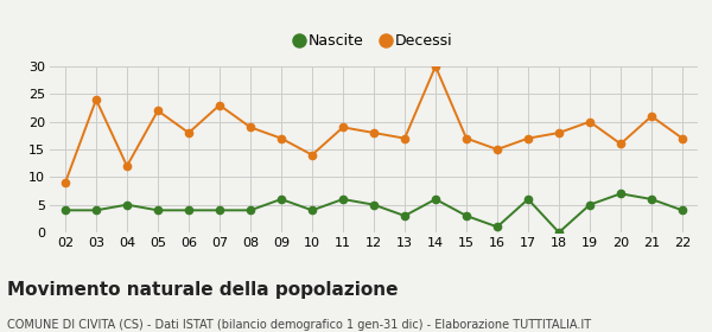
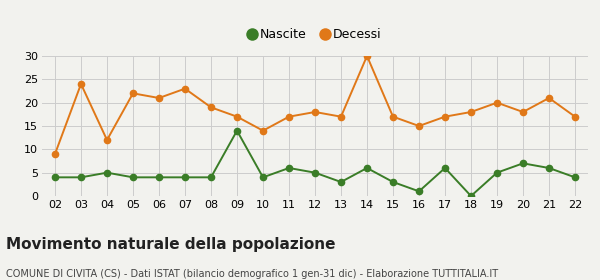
Decessi/06: 18 -> 21
Nascite/09: 6 -> 14
Decessi/11: 19 -> 17
Decessi/20: 16 -> 18
